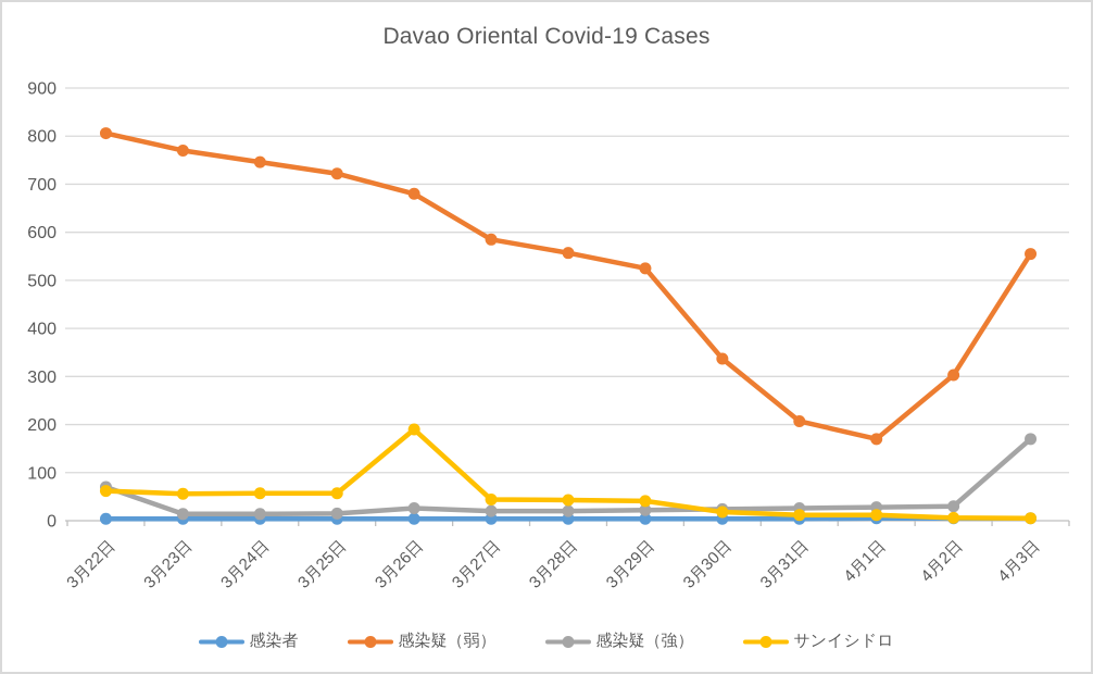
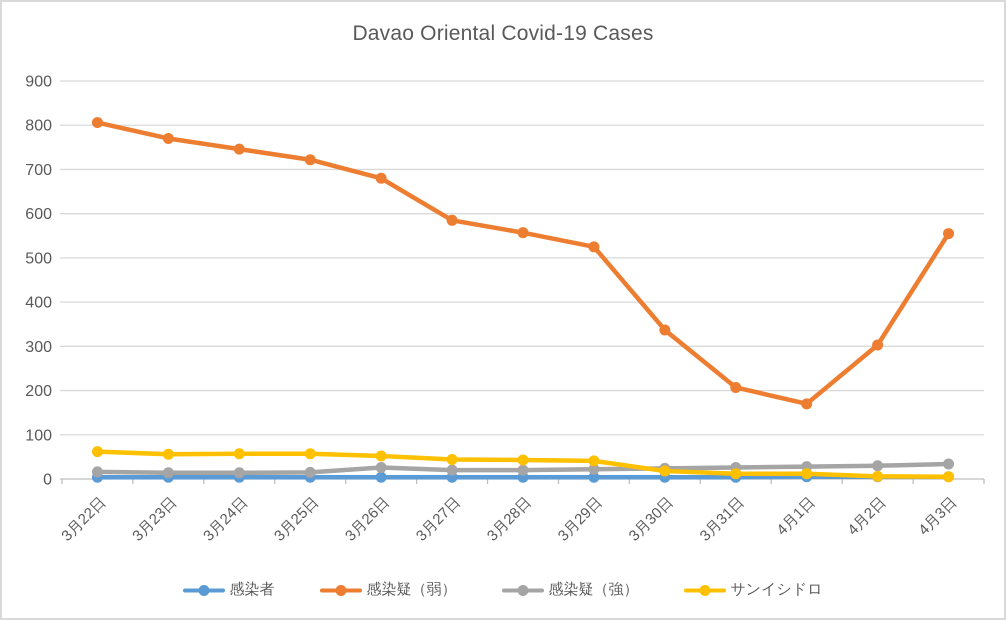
感染疑（強）/3月22日: 70 -> 20
サンイシドロ/3月26日: 190 -> 50
感染疑（強）/4月3日: 170 -> 30
